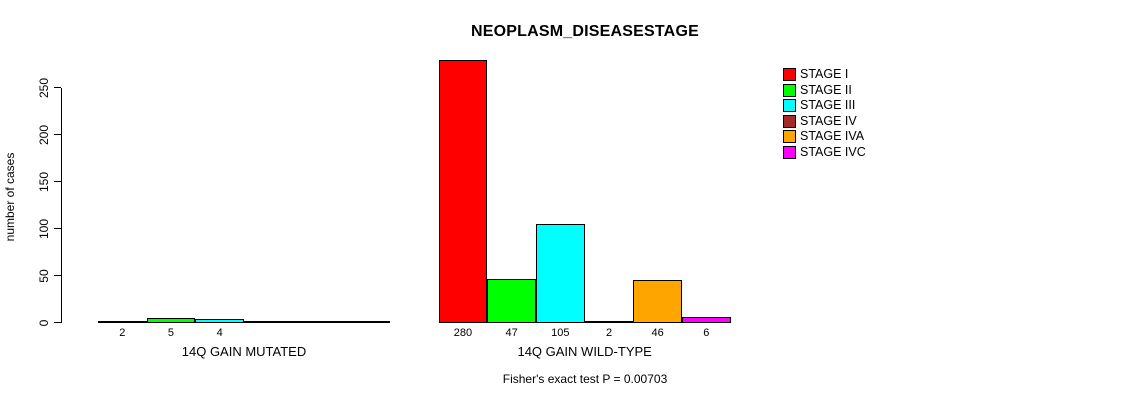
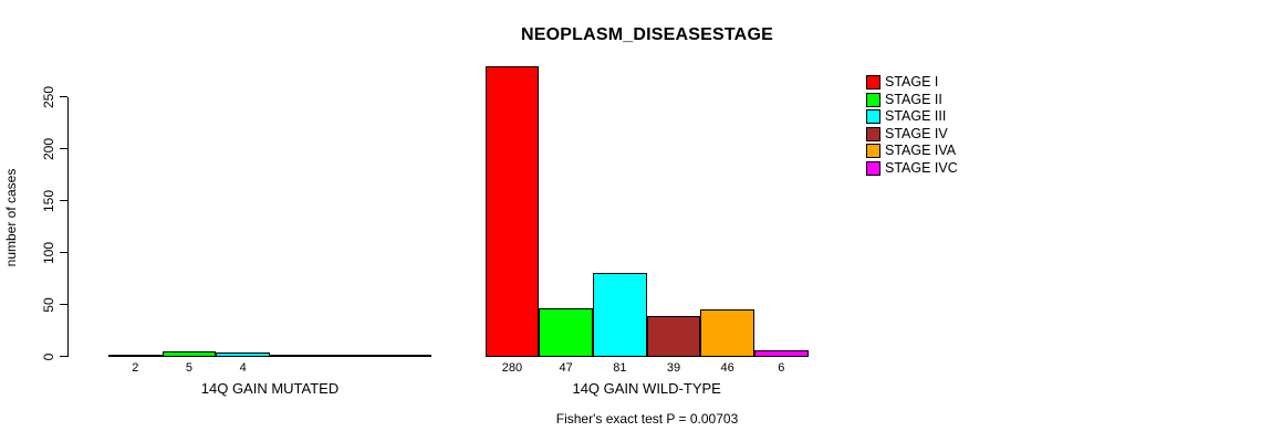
STAGE III/14Q GAIN WILD-TYPE: 105 -> 81
STAGE IV/14Q GAIN WILD-TYPE: 2 -> 39
